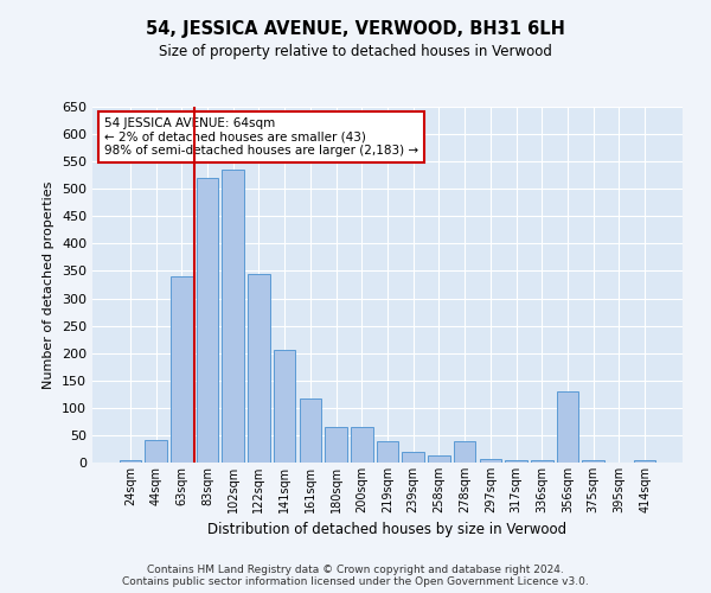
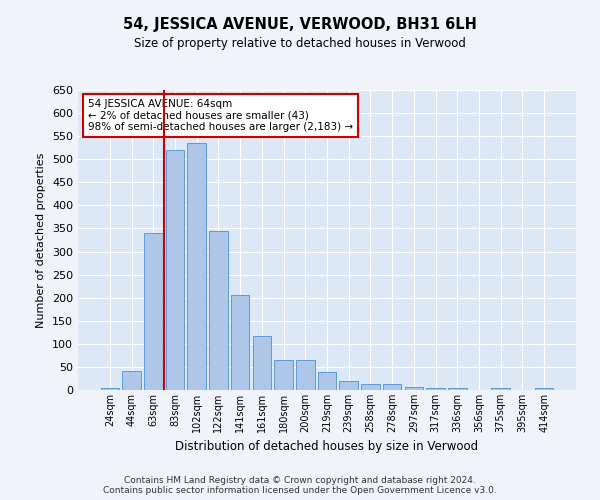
278sqm: 40 -> 12
356sqm: 130 -> 1
